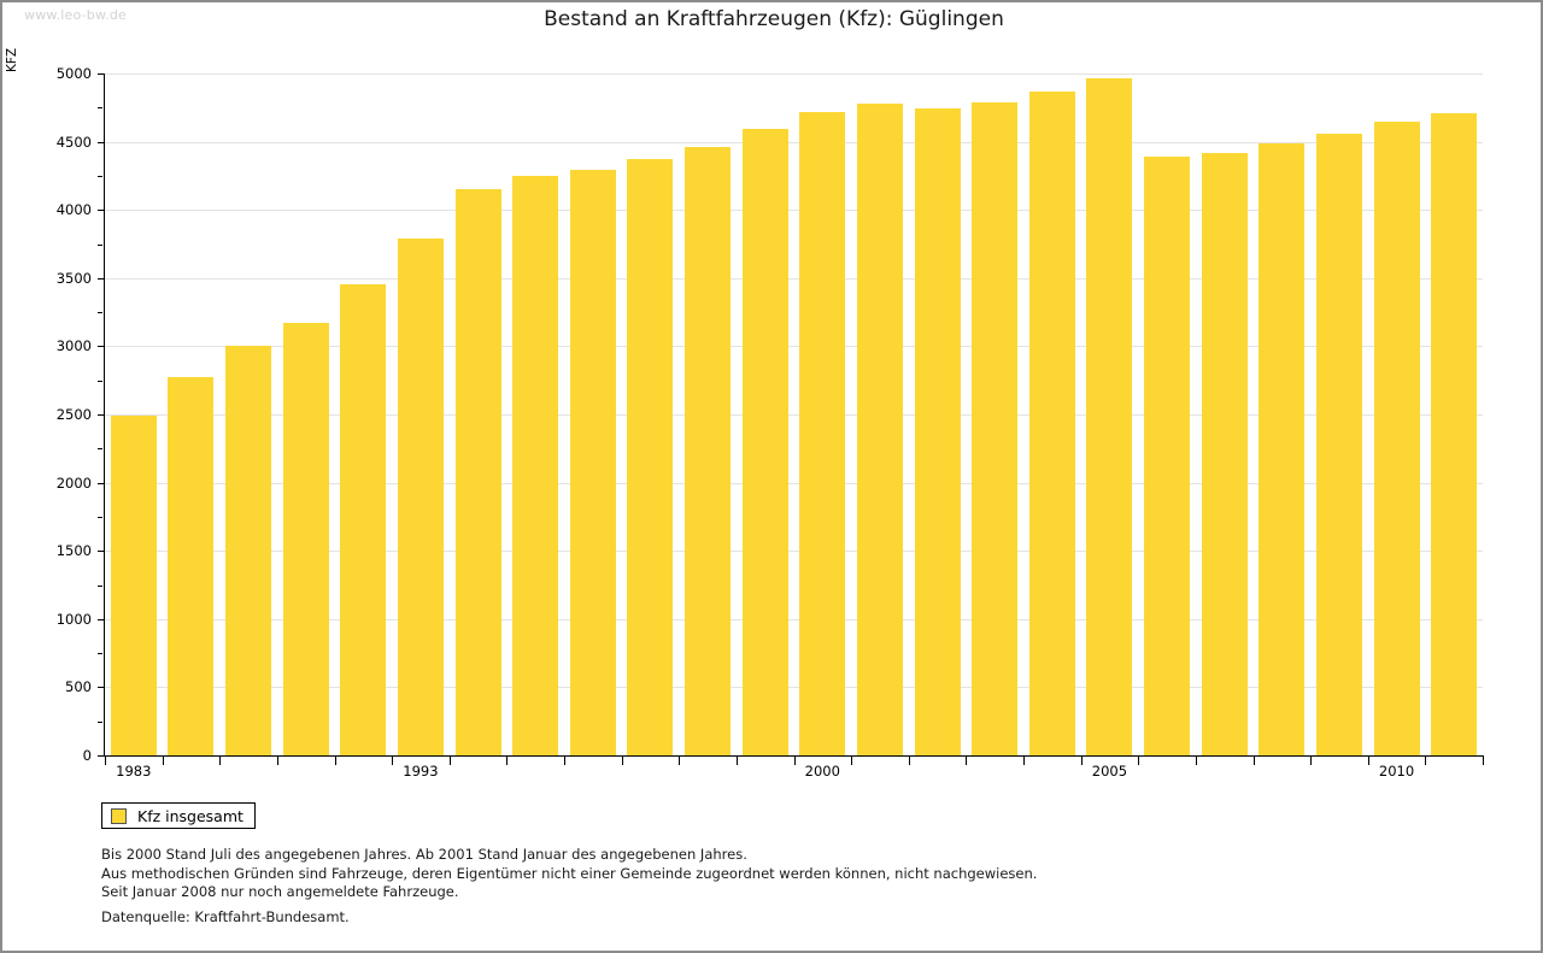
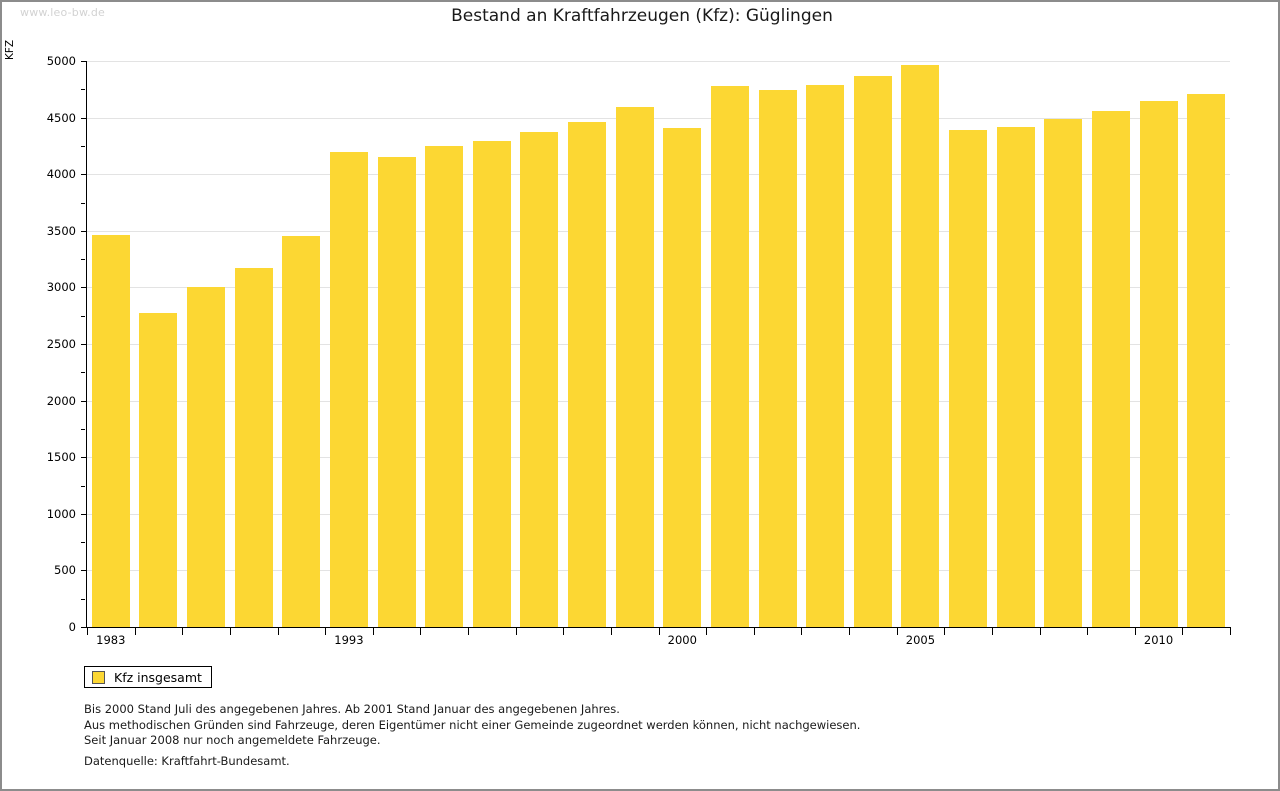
1983: 2490 -> 3460
1993: 3790 -> 4200
2000: 4720 -> 4410
